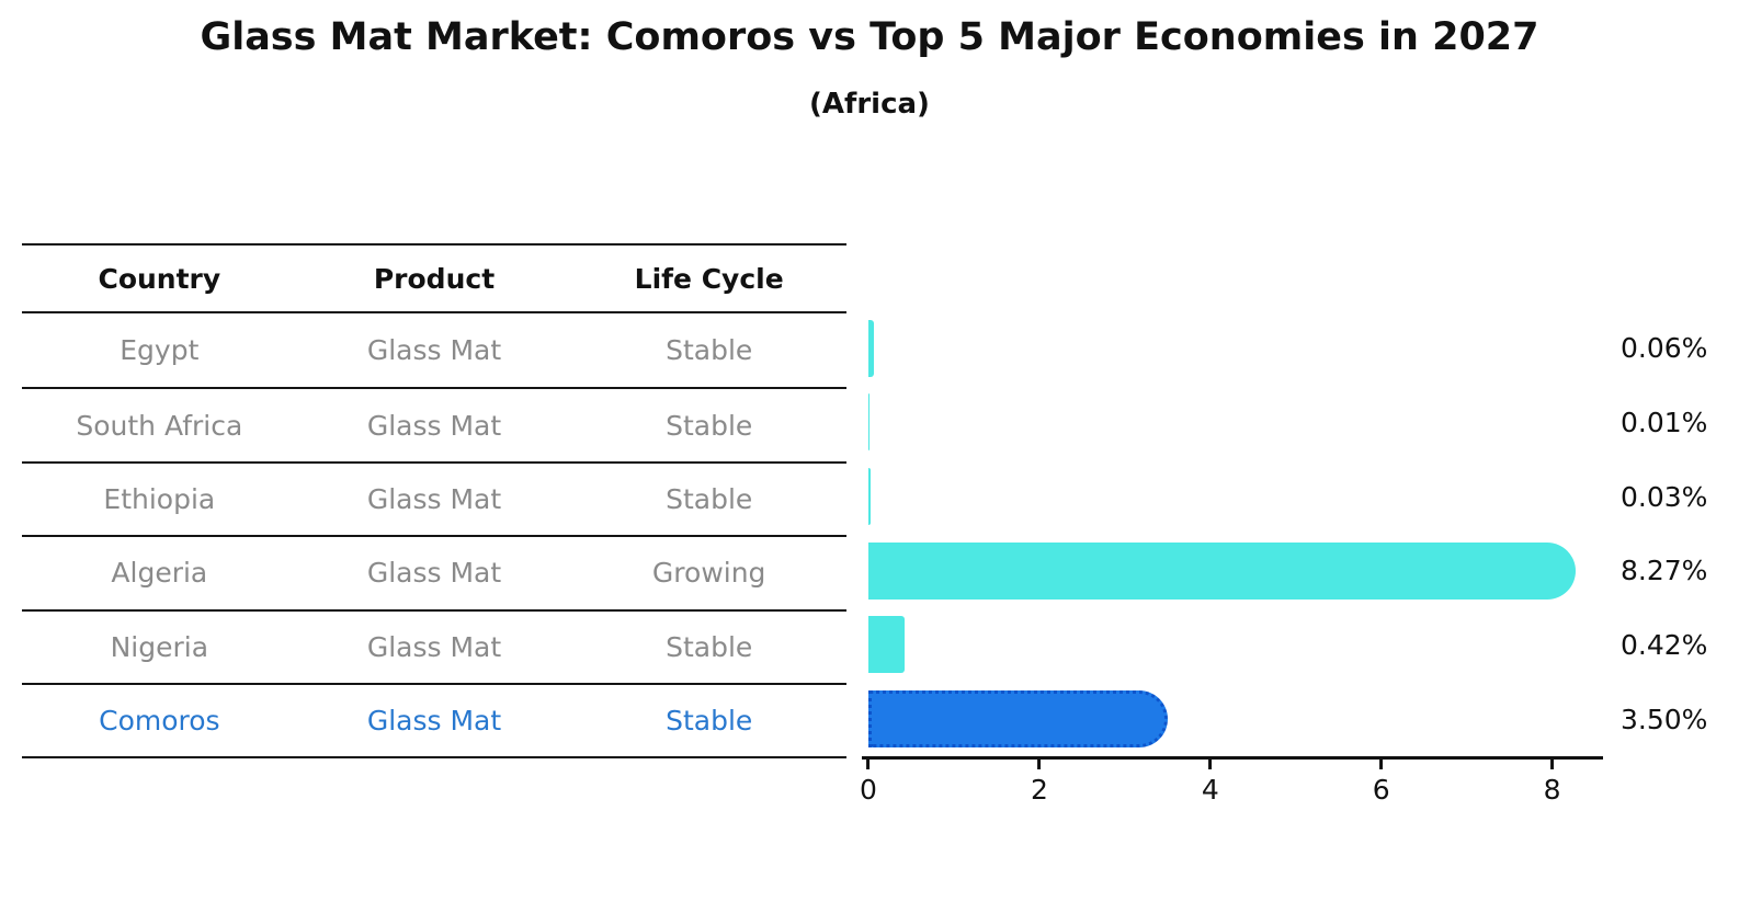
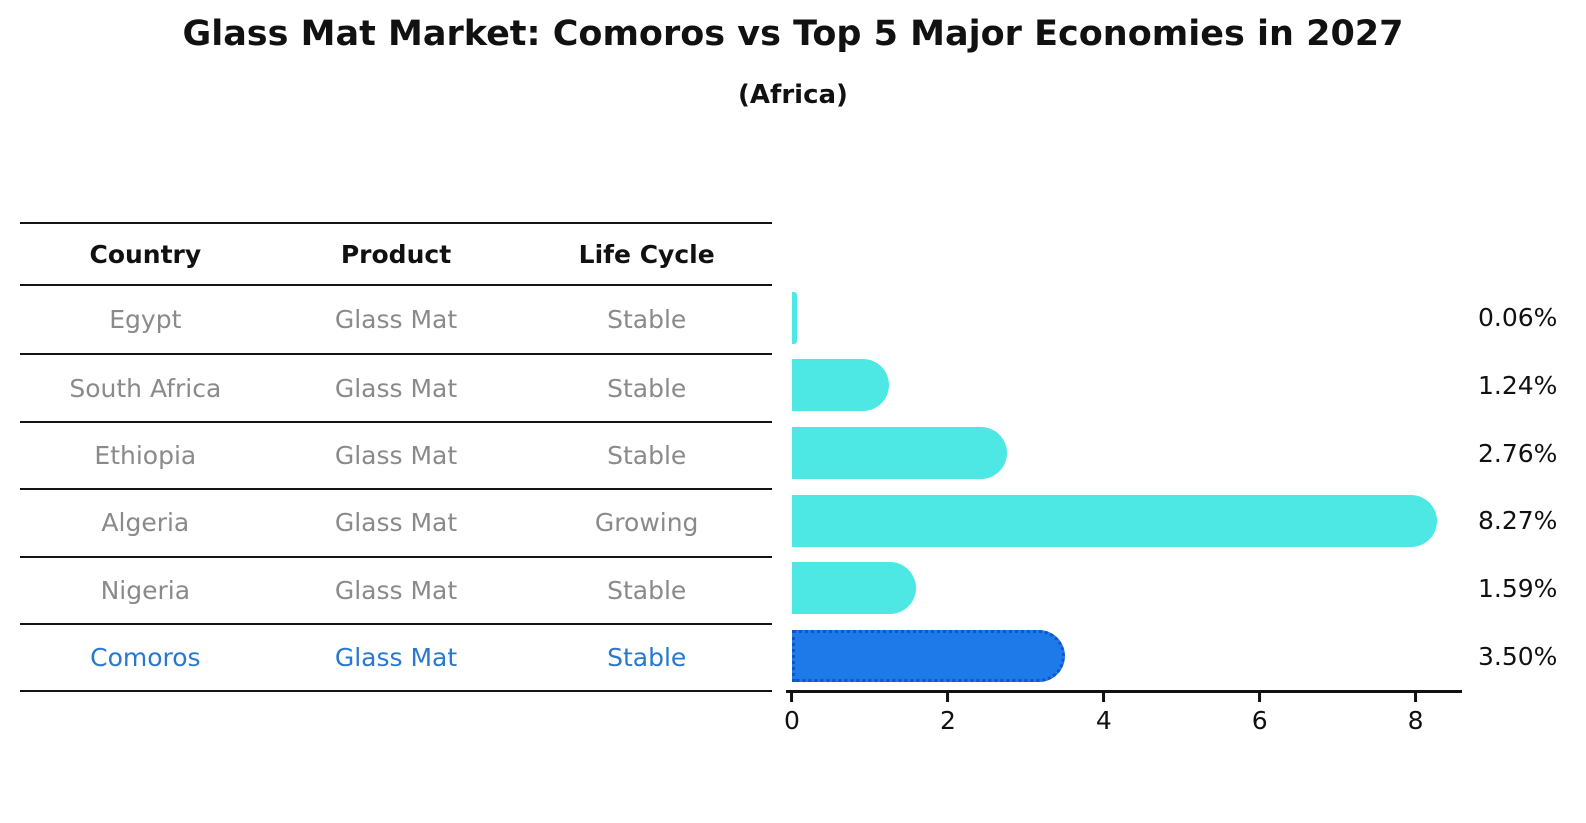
South Africa: 0.01% -> 1.24%
Ethiopia: 0.03% -> 2.76%
Nigeria: 0.42% -> 1.59%
